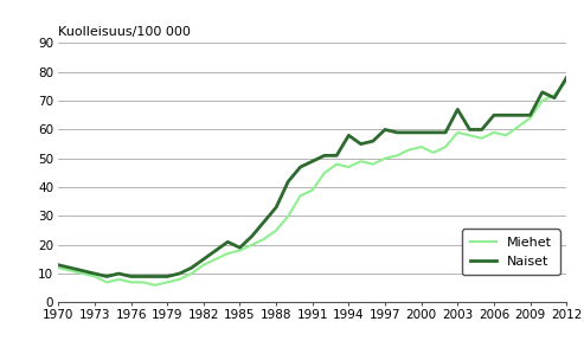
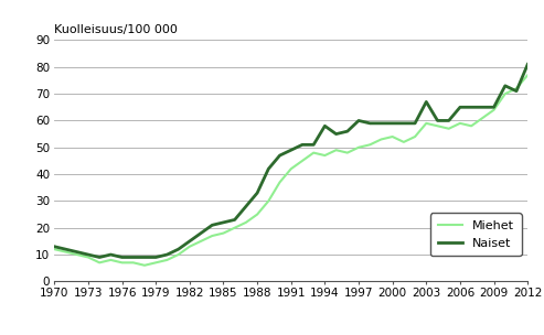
Naiset/1985: 19 -> 22
Miehet/1991: 39 -> 42
Naiset/2012: 78 -> 81
